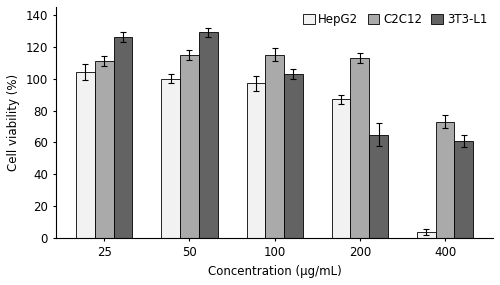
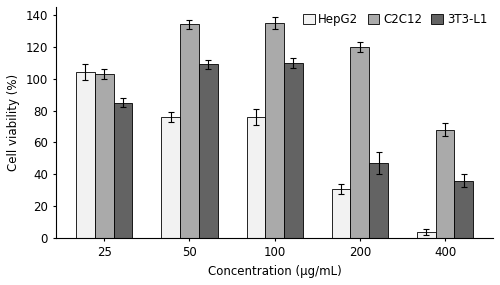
C2C12/25: 111 -> 103
3T3-L1/25: 126 -> 85
HepG2/50: 100 -> 76
C2C12/50: 115 -> 134
3T3-L1/50: 129 -> 109
HepG2/100: 97 -> 76
C2C12/100: 115 -> 135
3T3-L1/100: 103 -> 110
HepG2/200: 87 -> 31
C2C12/200: 113 -> 120
3T3-L1/200: 65 -> 47
C2C12/400: 73 -> 68
3T3-L1/400: 61 -> 36
